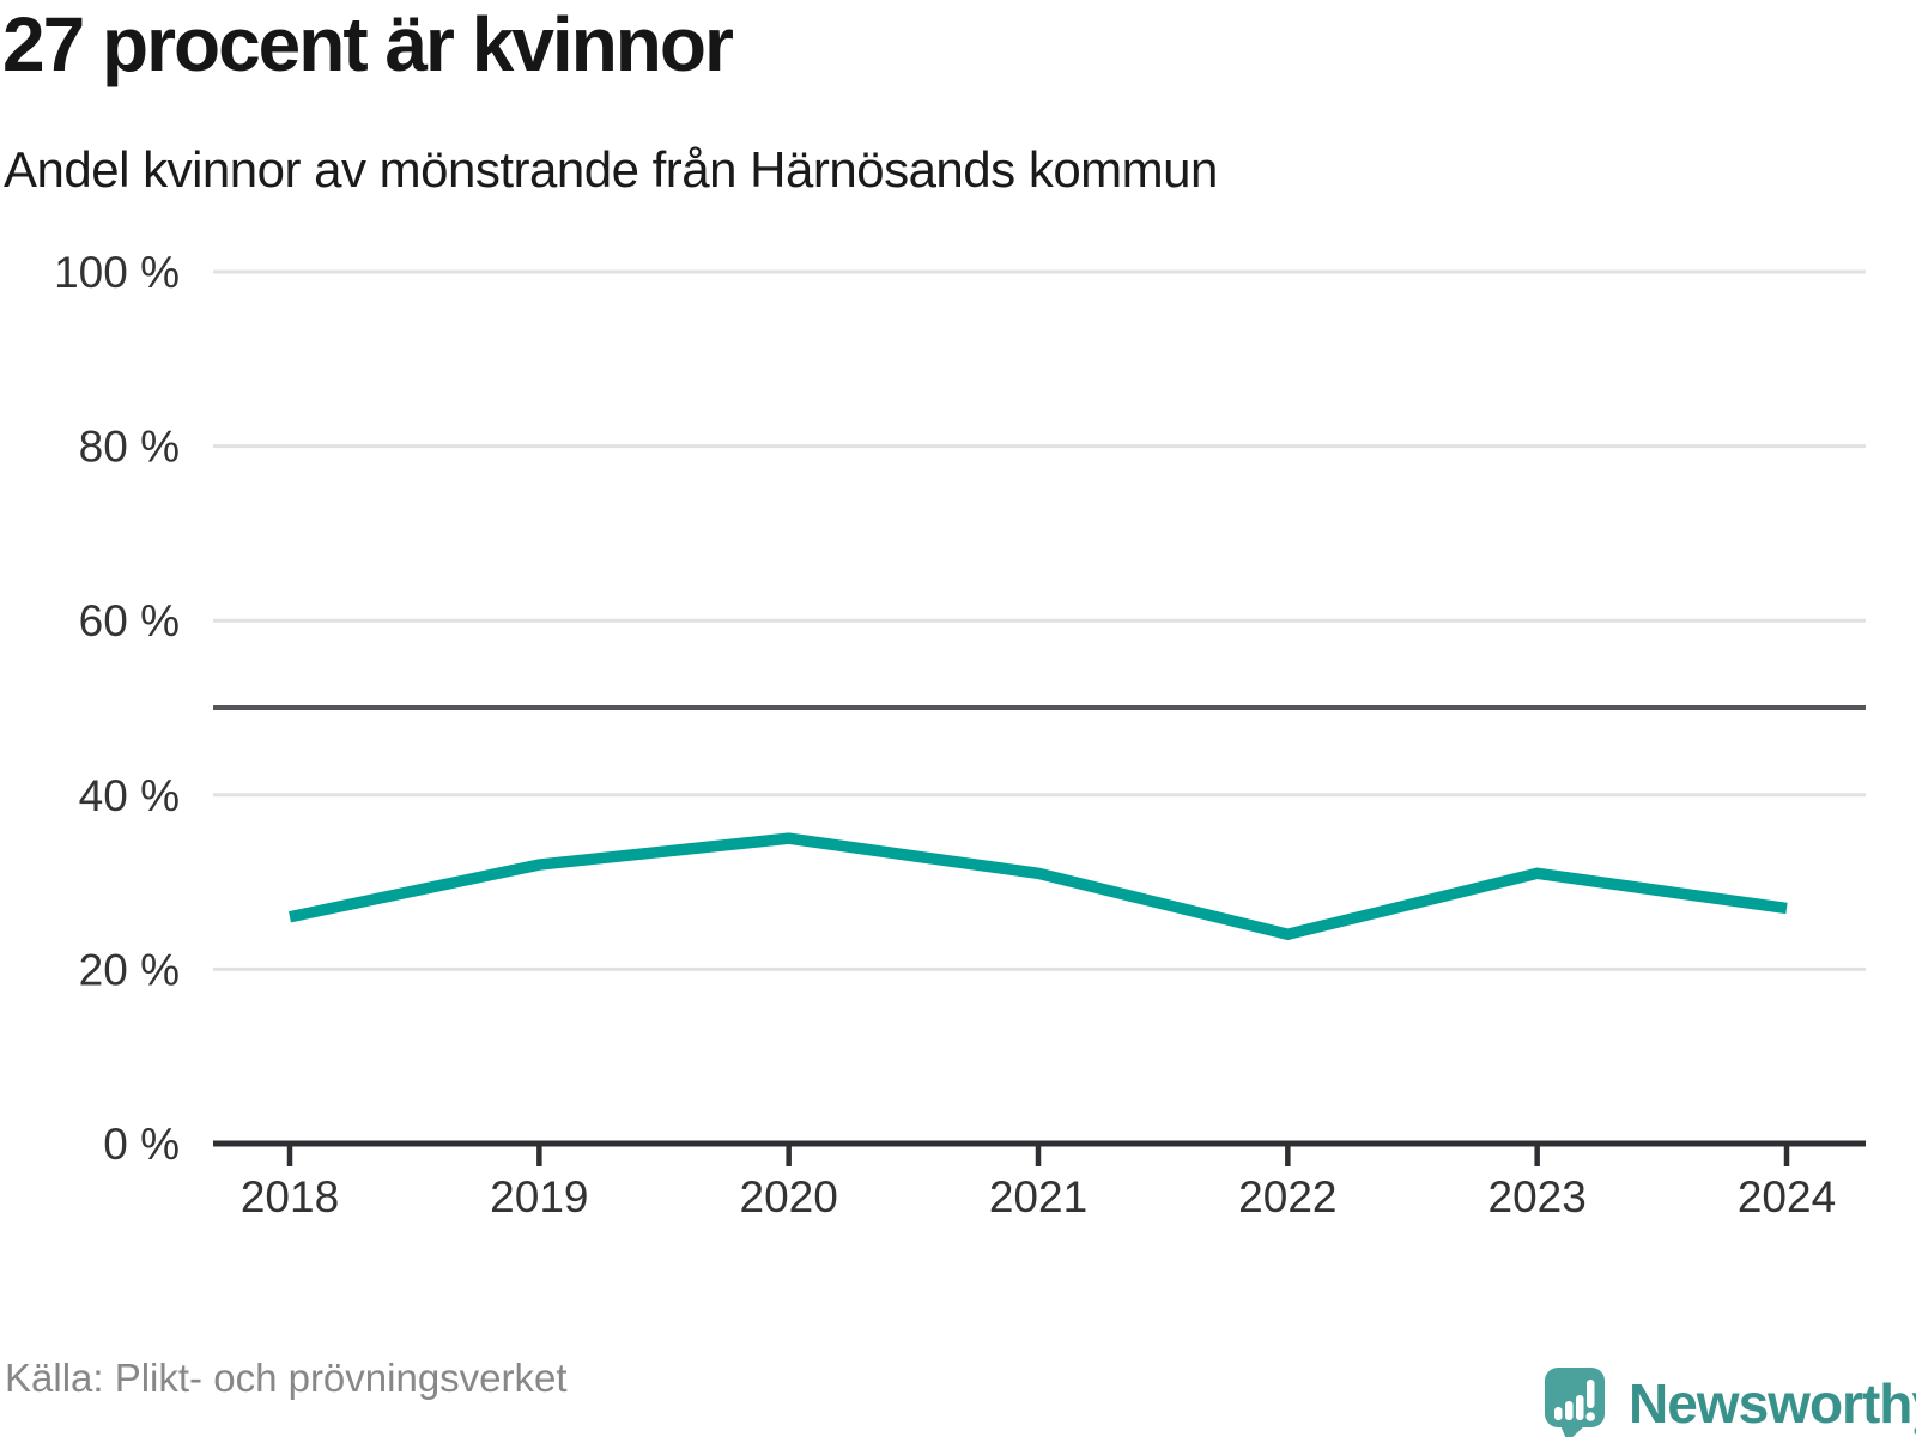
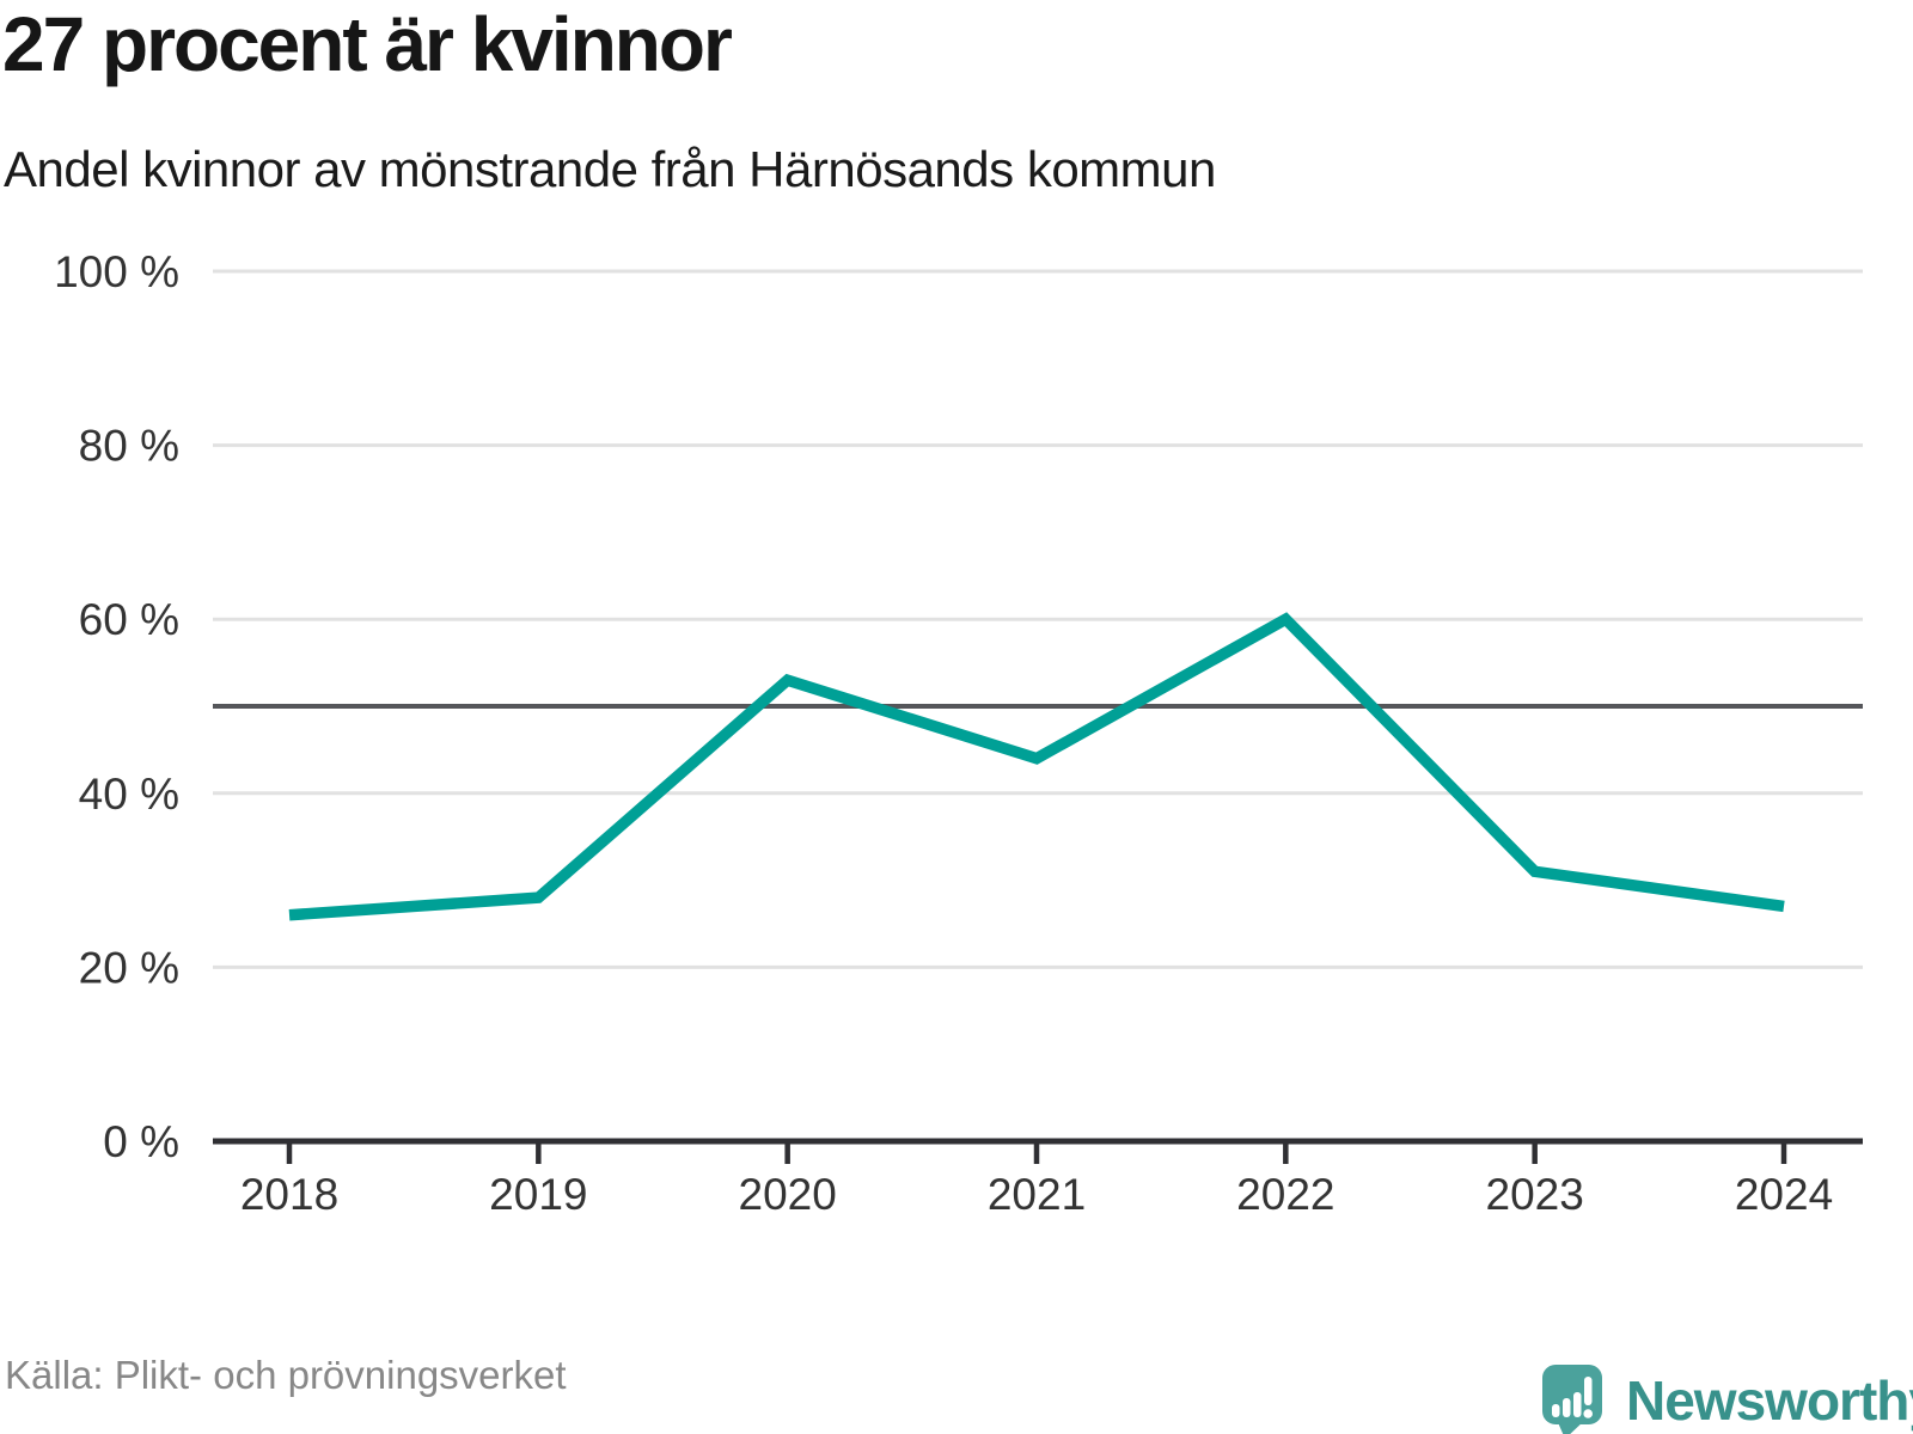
2019: 32% -> 28%
2020: 35% -> 53%
2021: 31% -> 44%
2022: 24% -> 60%
